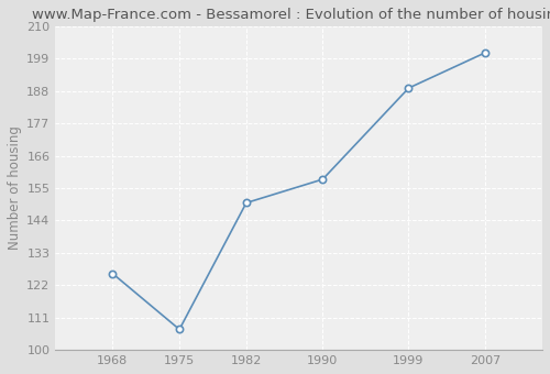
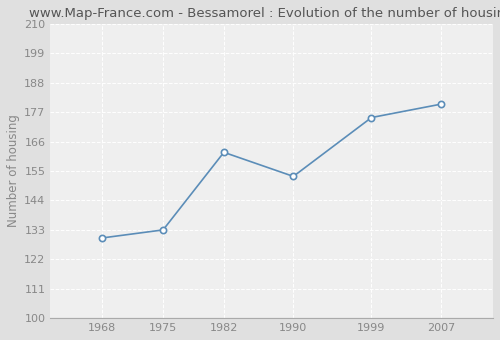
1968: 126 -> 130
1975: 107 -> 133
1982: 150 -> 162
1990: 158 -> 153
1999: 189 -> 175
2007: 201 -> 180
